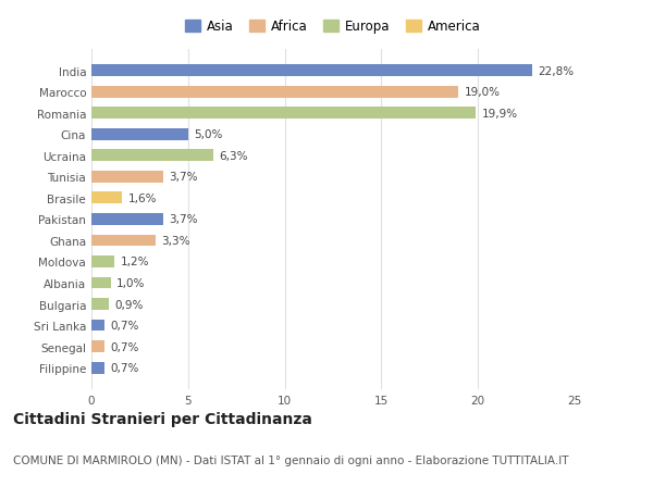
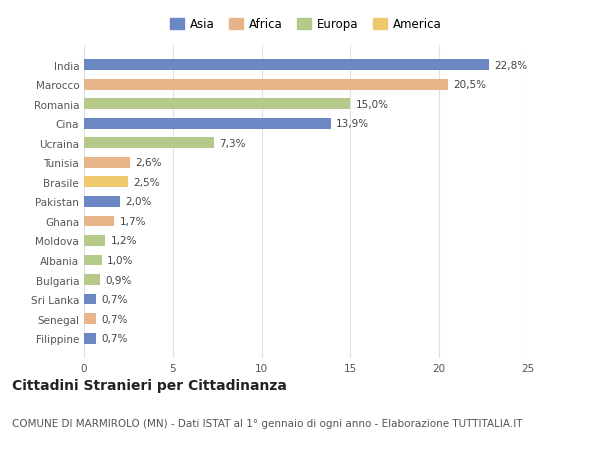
Marocco: 19,0% -> 20,5%
Romania: 19,9% -> 15,0%
Cina: 5,0% -> 13,9%
Ucraina: 6,3% -> 7,3%
Tunisia: 3,7% -> 2,6%
Brasile: 1,6% -> 2,5%
Pakistan: 3,7% -> 2,0%
Ghana: 3,3% -> 1,7%
